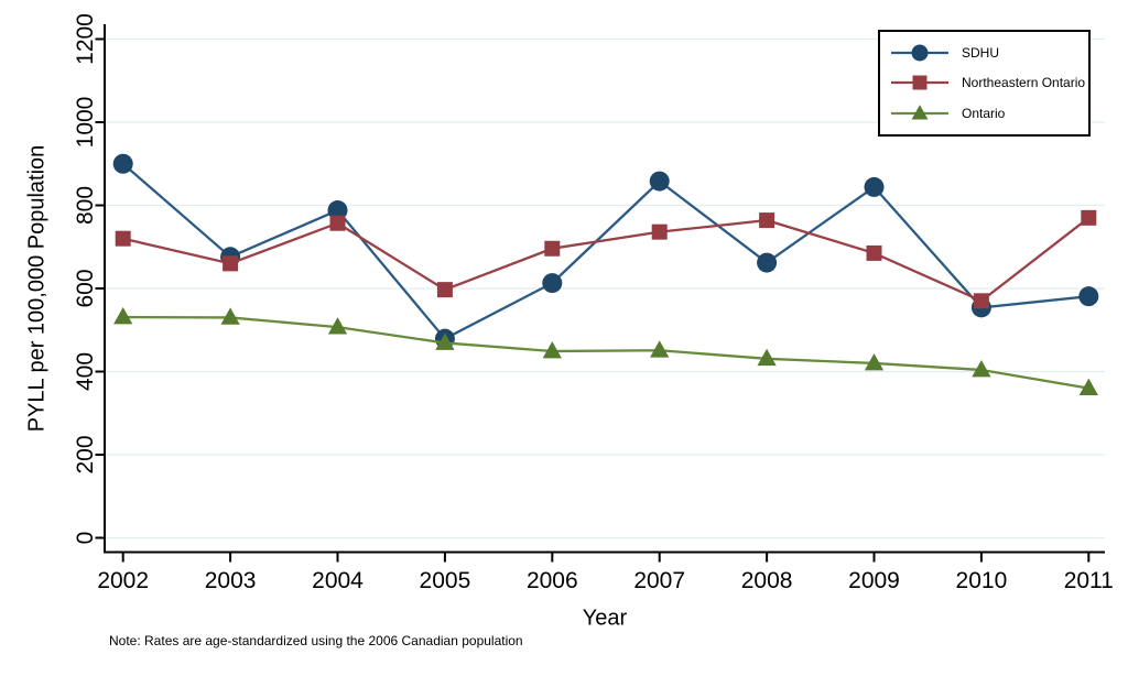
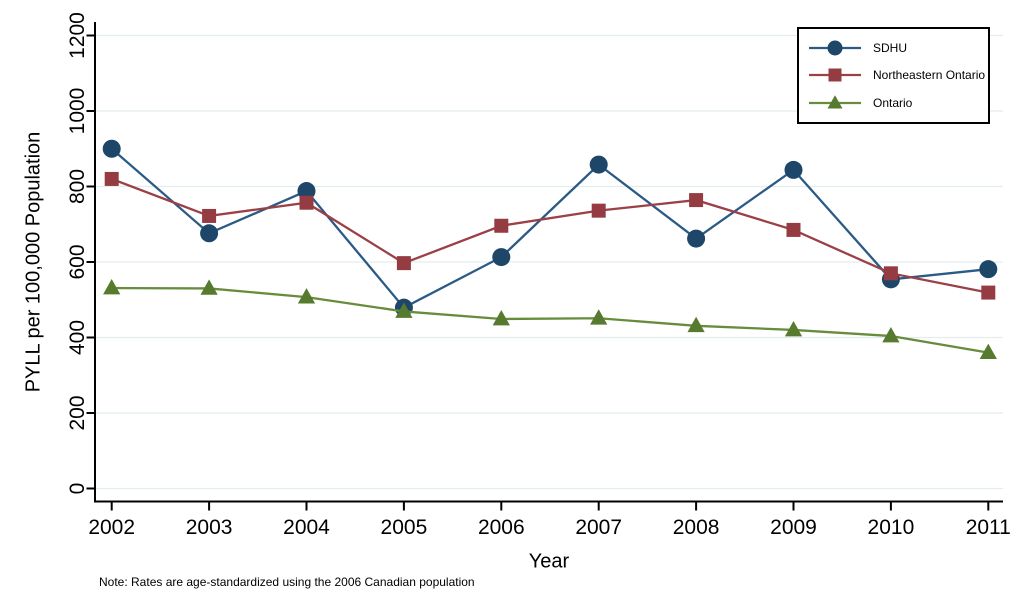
Northeastern Ontario/2002: 720 -> 820
Northeastern Ontario/2003: 660 -> 720
Northeastern Ontario/2011: 770 -> 520
